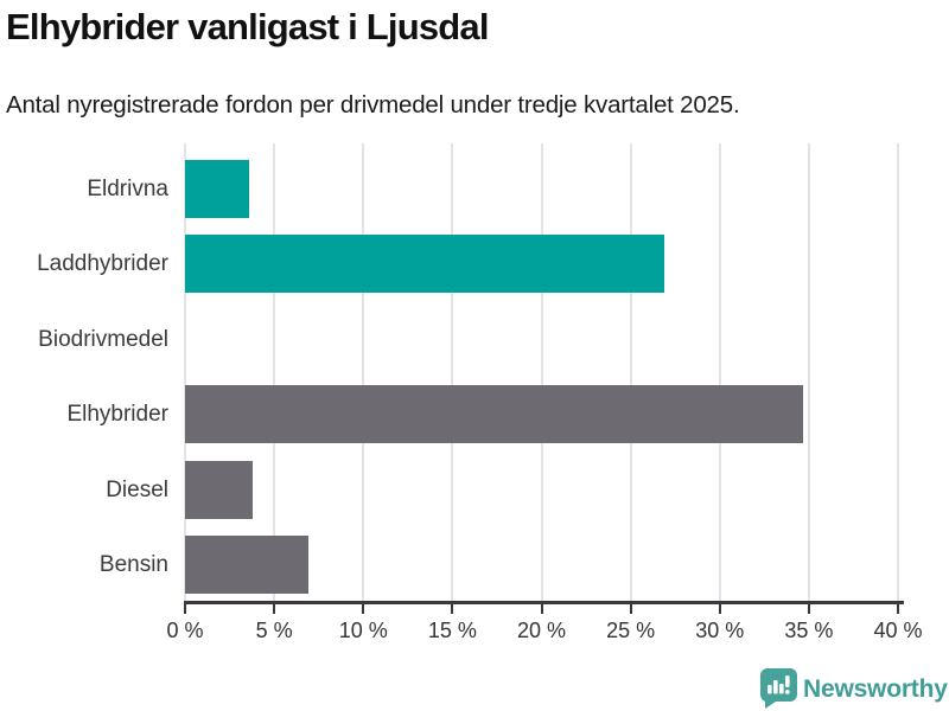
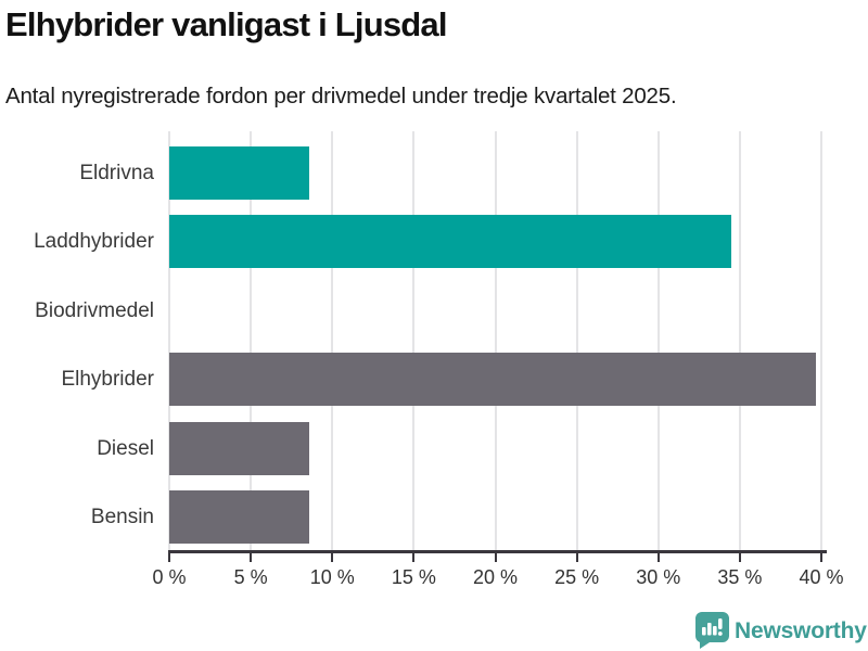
Eldrivna: 3.6% -> 8.6%
Laddhybrider: 26.9% -> 34.5%
Elhybrider: 34.7% -> 39.7%
Diesel: 3.8% -> 8.6%
Bensin: 6.9% -> 8.6%
